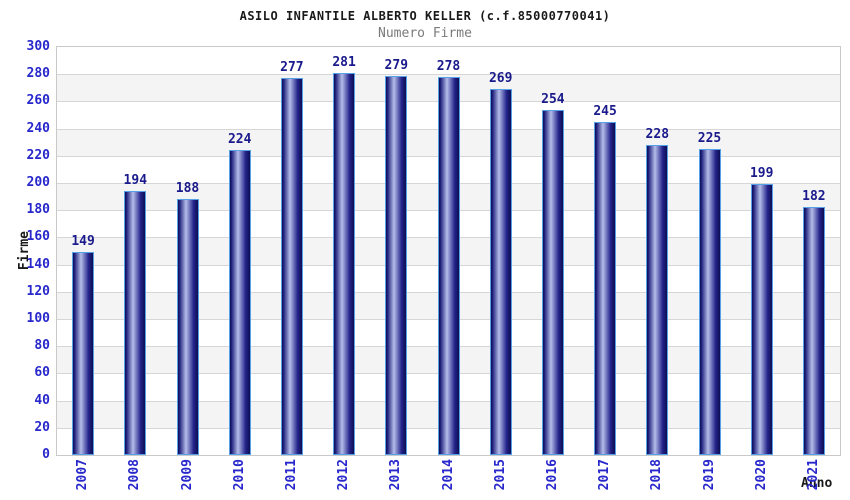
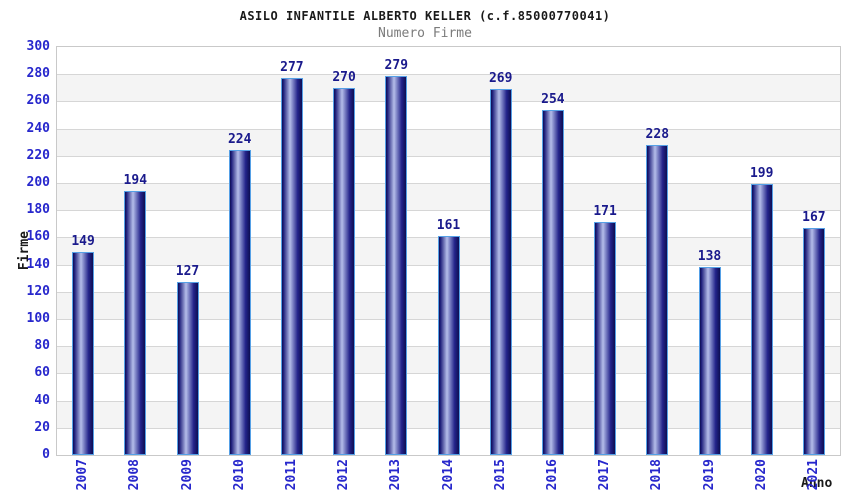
2009: 188 -> 127
2012: 281 -> 270
2014: 278 -> 161
2017: 245 -> 171
2019: 225 -> 138
2021: 182 -> 167
